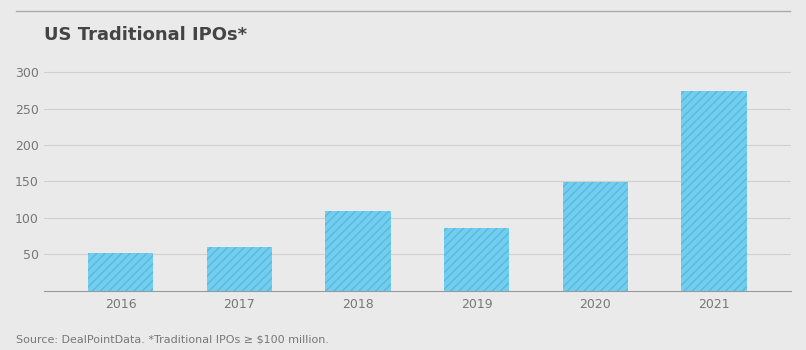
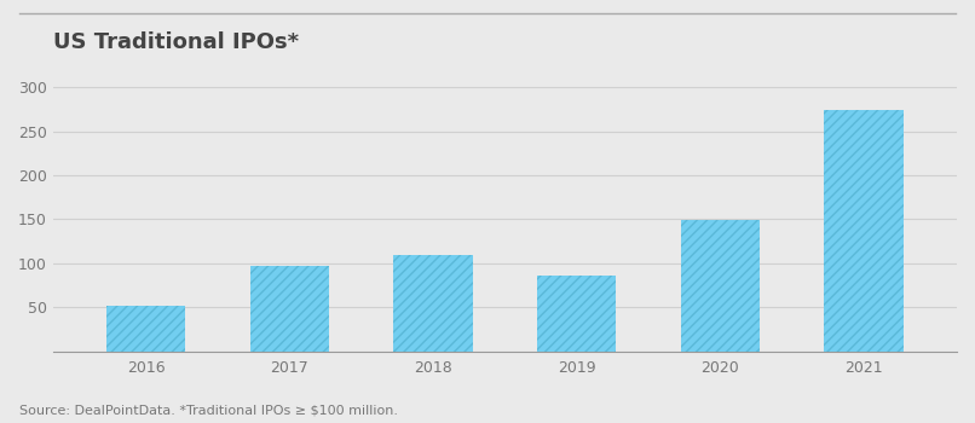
2017: 60 -> 97
